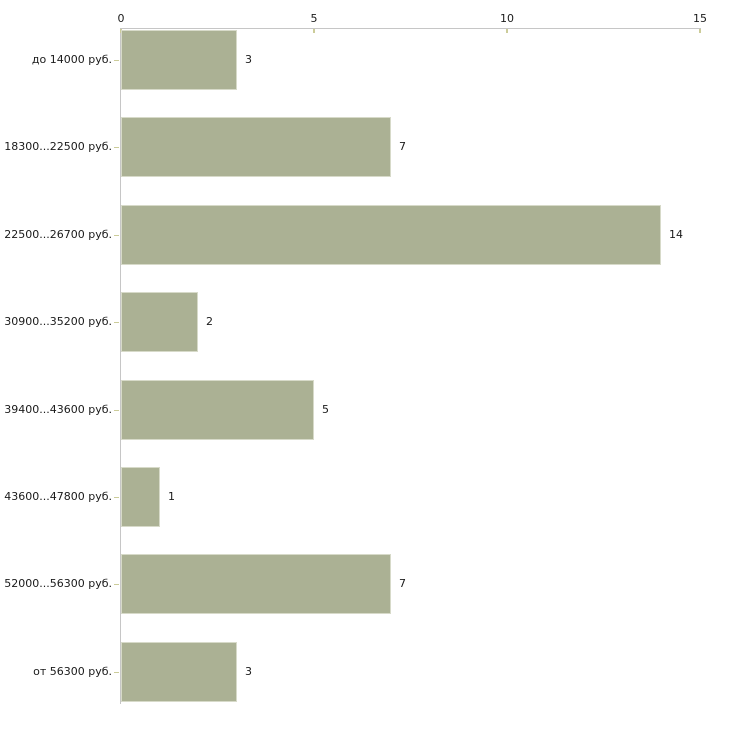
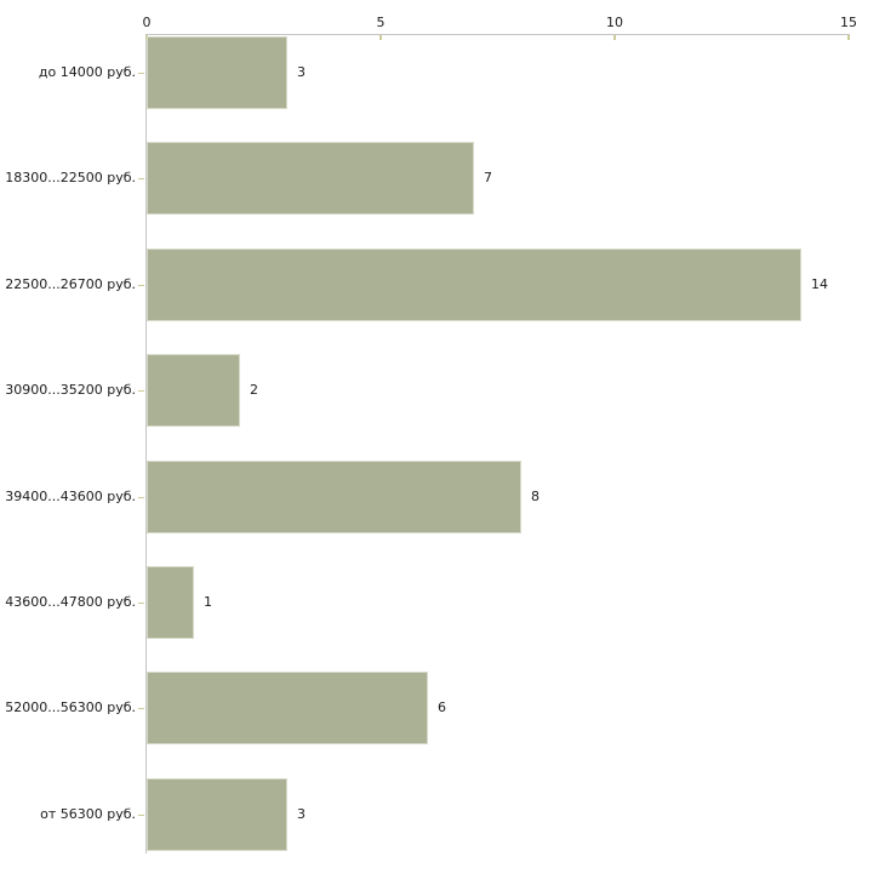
39400...43600 руб.: 5 -> 8
52000...56300 руб.: 7 -> 6
